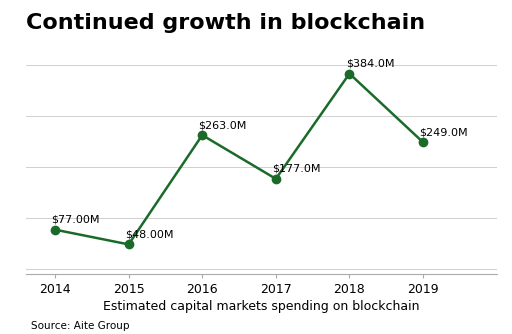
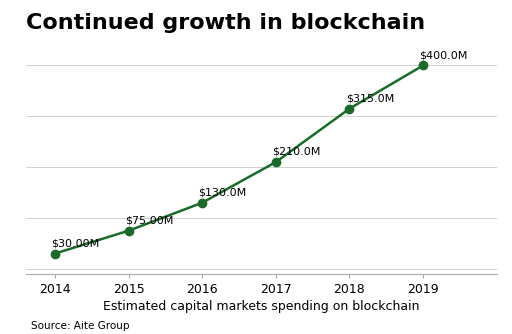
2014: $77.00M -> $30.00M
2015: $48.00M -> $75.00M
2016: $263.0M -> $130.0M
2017: $177.0M -> $210.0M
2018: $384.0M -> $315.0M
2019: $249.0M -> $400.0M
